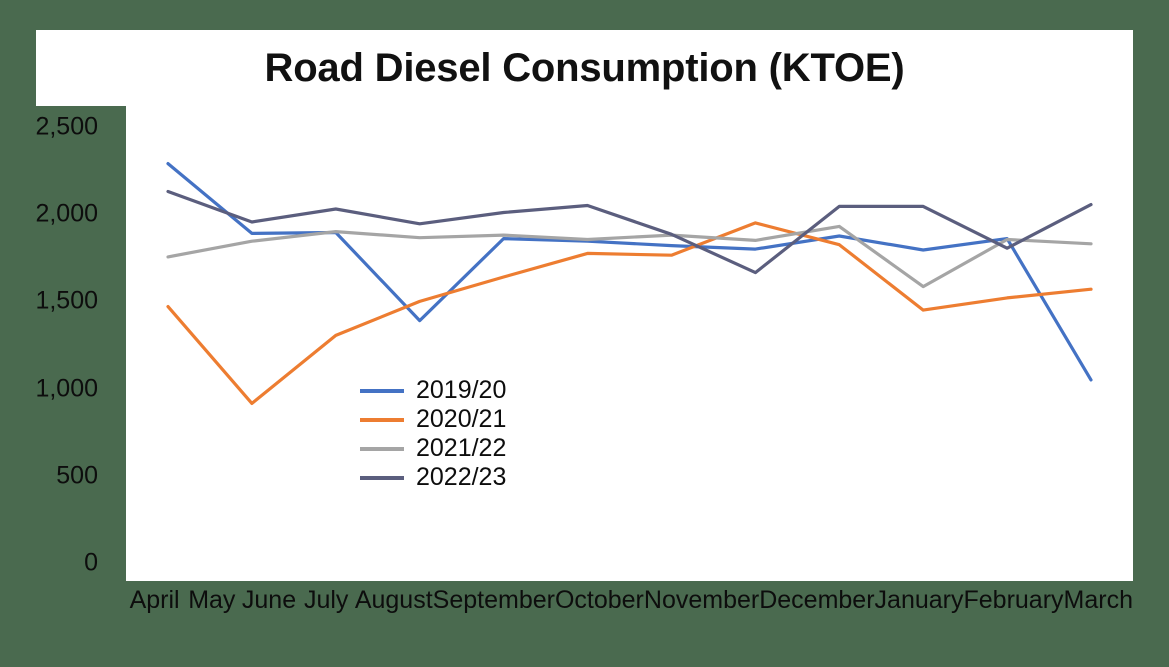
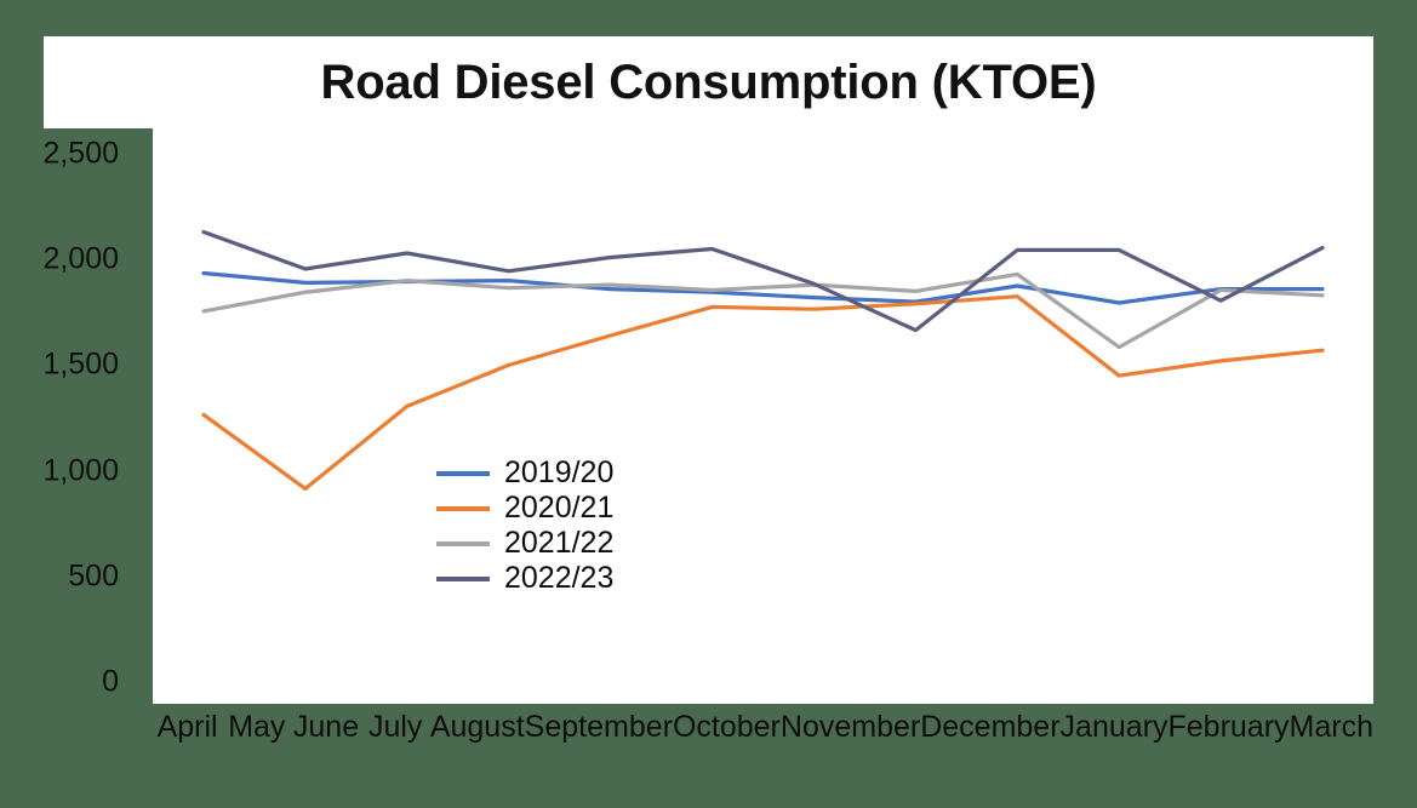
2019/20/April: 2290 -> 1940
2020/21/April: 1470 -> 1260
2019/20/July: 1390 -> 1900
2020/21/November: 1950 -> 1790
2019/20/March: 1050 -> 1860
